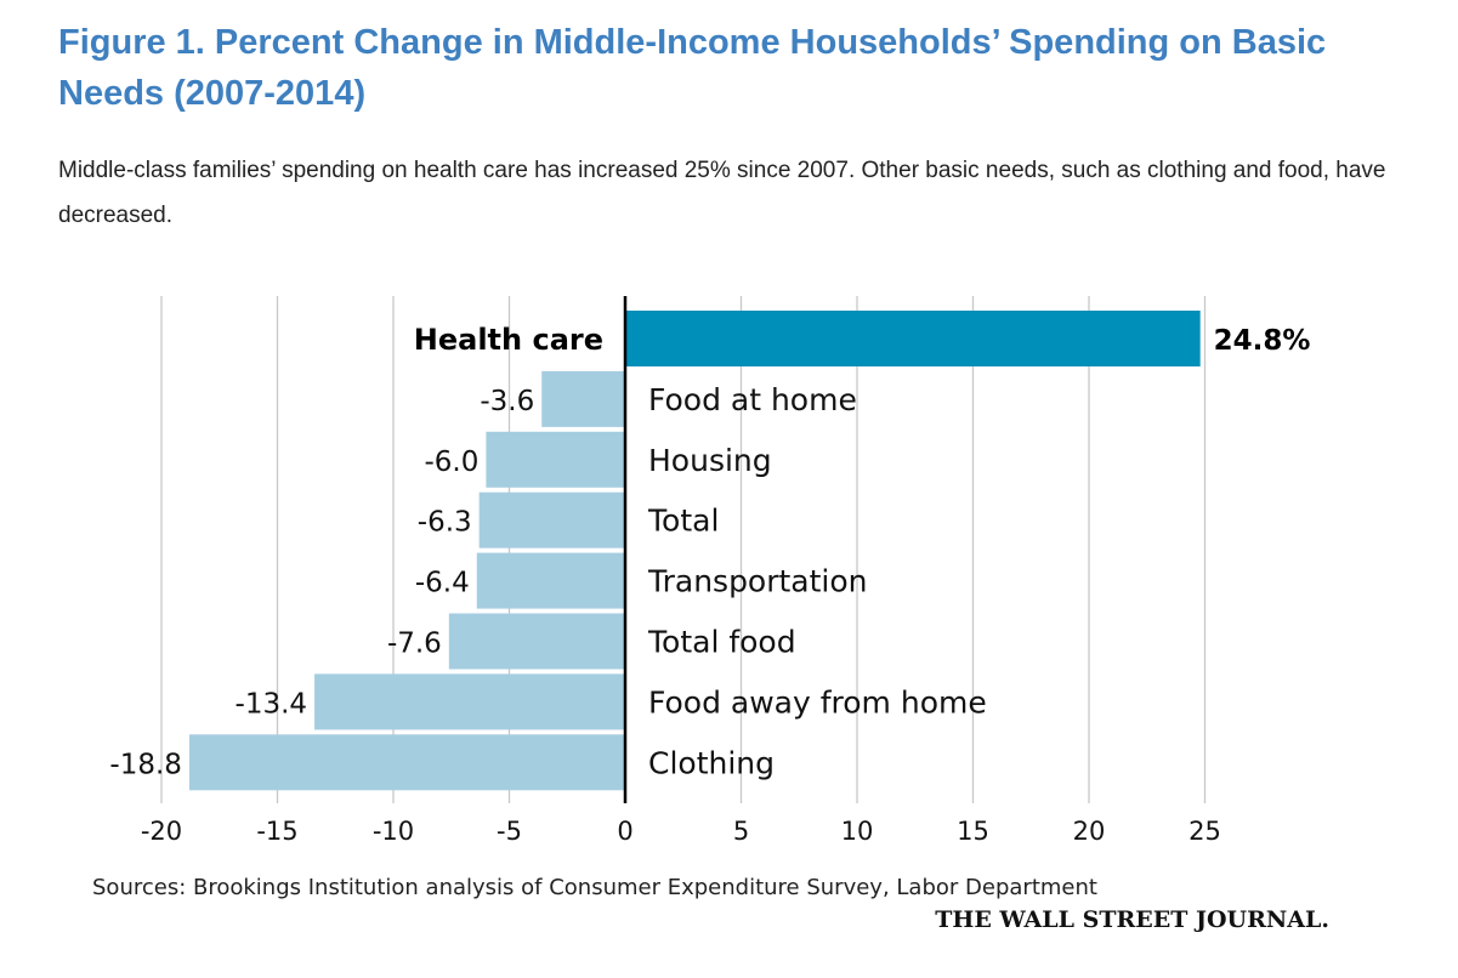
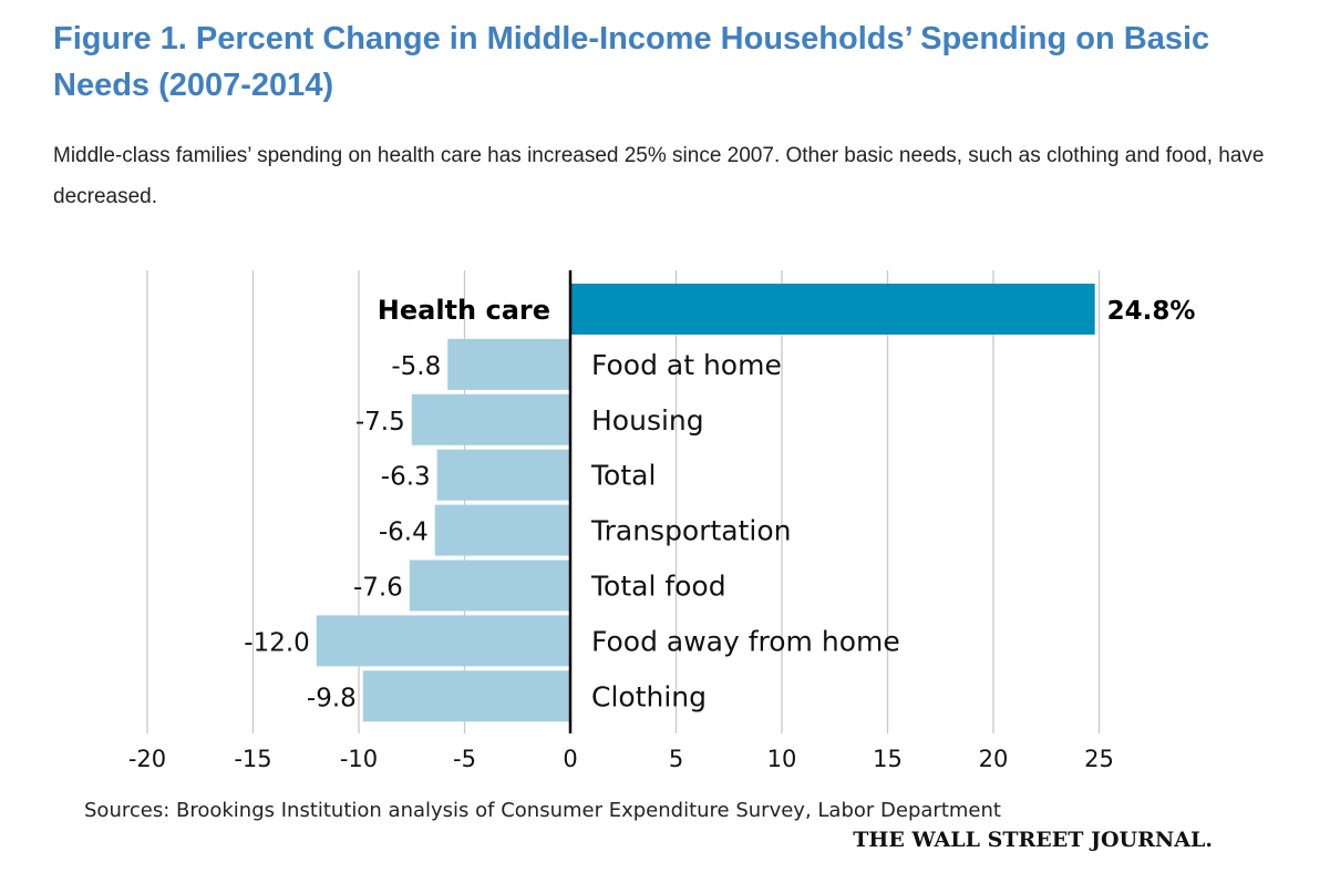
Food at home: -3.6 -> -5.8
Housing: -6.0 -> -7.5
Food away from home: -13.4 -> -12.0
Clothing: -18.8 -> -9.8
